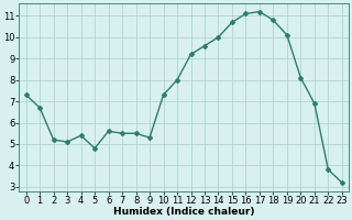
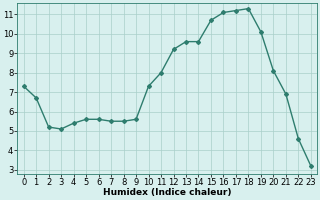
5: 4.8 -> 5.6
9: 5.3 -> 5.6
14: 10.0 -> 9.6
18: 10.8 -> 11.3
22: 3.8 -> 4.6
